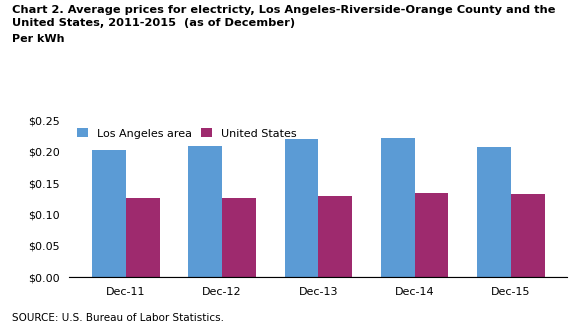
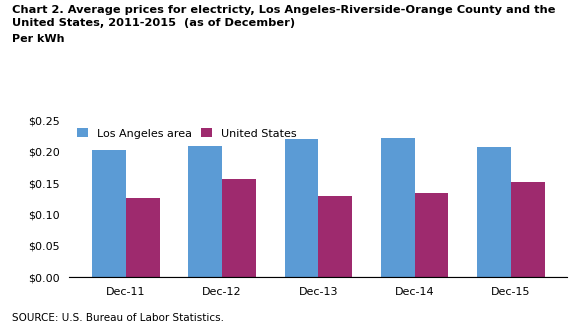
United States/Dec-12: $0.127 -> $0.156
United States/Dec-15: $0.133 -> $0.152
